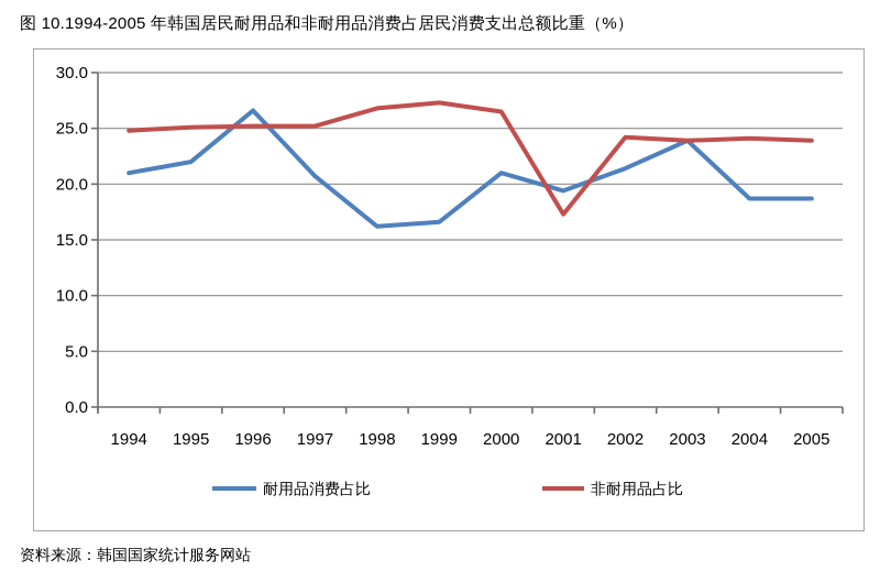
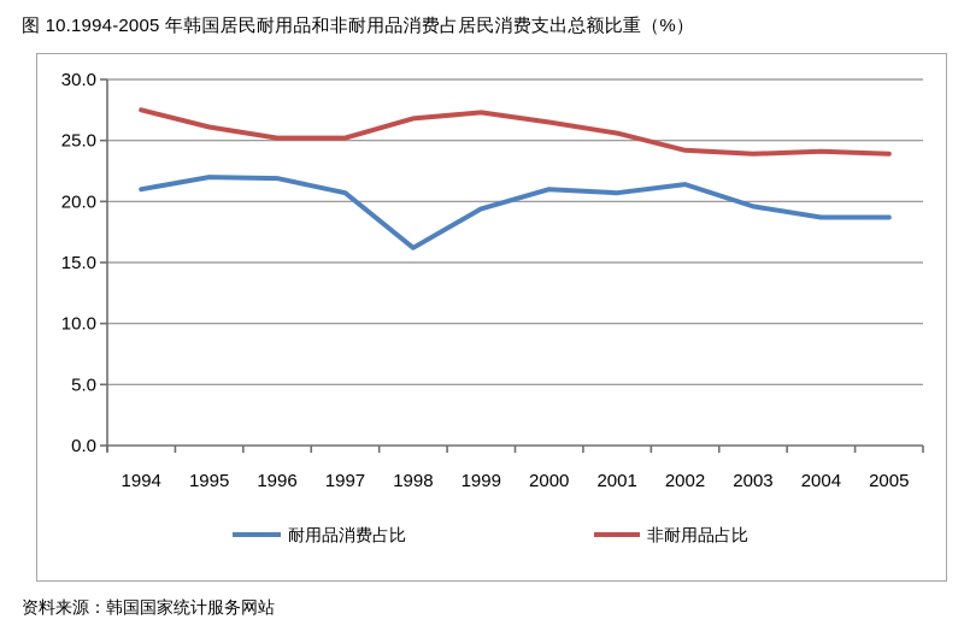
非耐用品占比/1994: 24.8 -> 27.5
非耐用品占比/1995: 25.1 -> 26.1
耐用品消费占比/1996: 26.6 -> 21.9
耐用品消费占比/1999: 16.6 -> 19.4
耐用品消费占比/2001: 19.4 -> 20.7
非耐用品占比/2001: 17.3 -> 25.6
耐用品消费占比/2003: 23.9 -> 19.6
